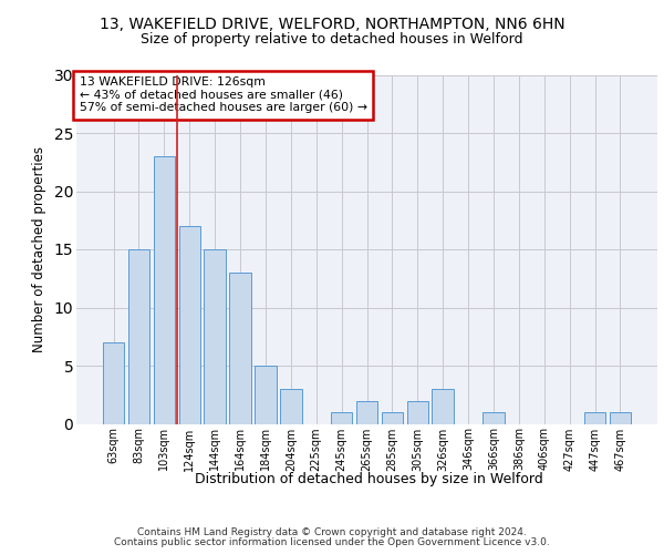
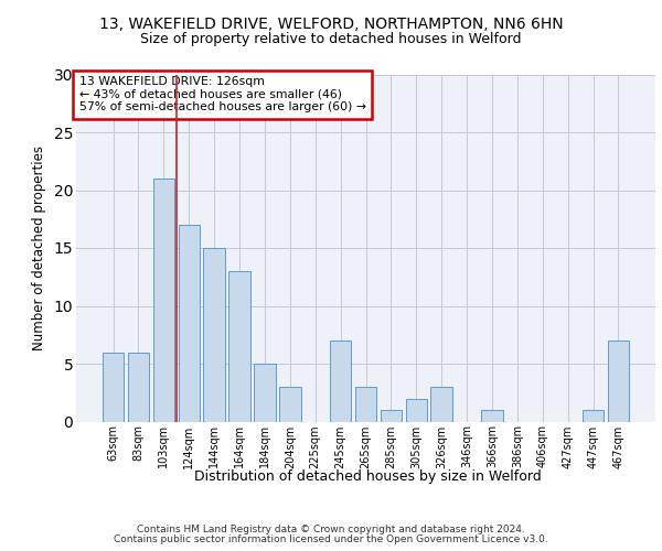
63sqm: 7 -> 6
83sqm: 15 -> 6
103sqm: 23 -> 21
245sqm: 1 -> 7
265sqm: 2 -> 3
467sqm: 1 -> 7
